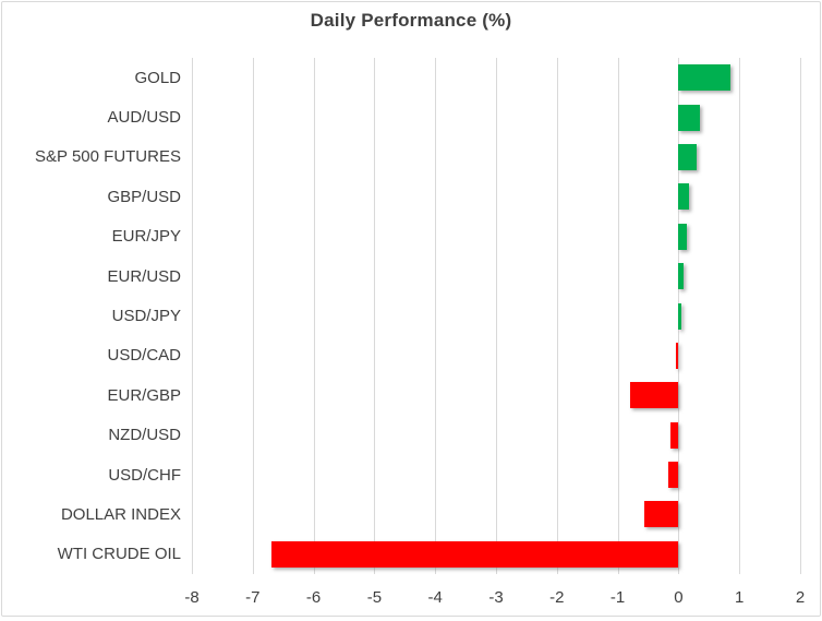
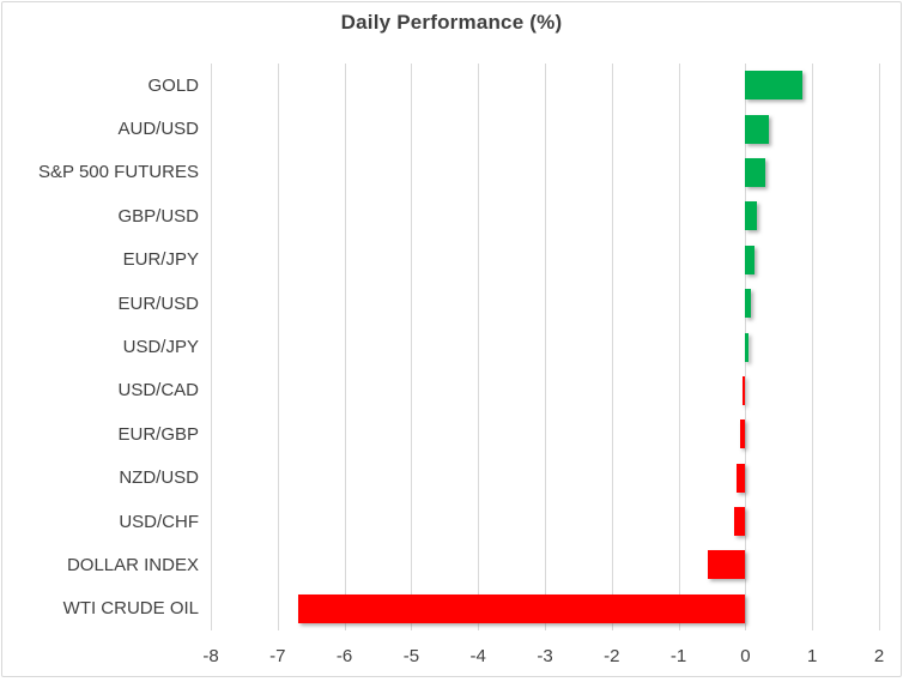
EUR/GBP: -0.8 -> -0.1
